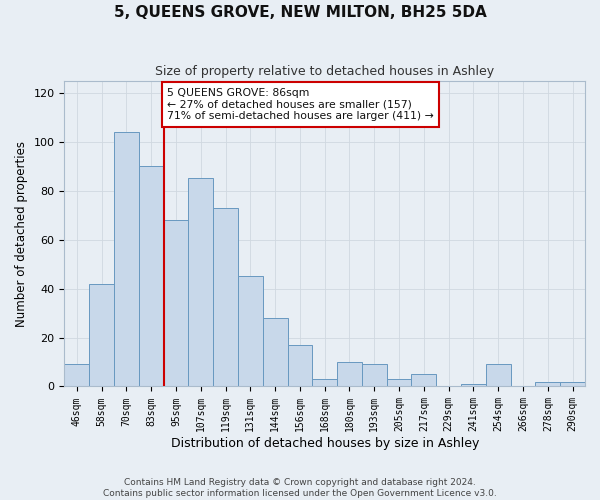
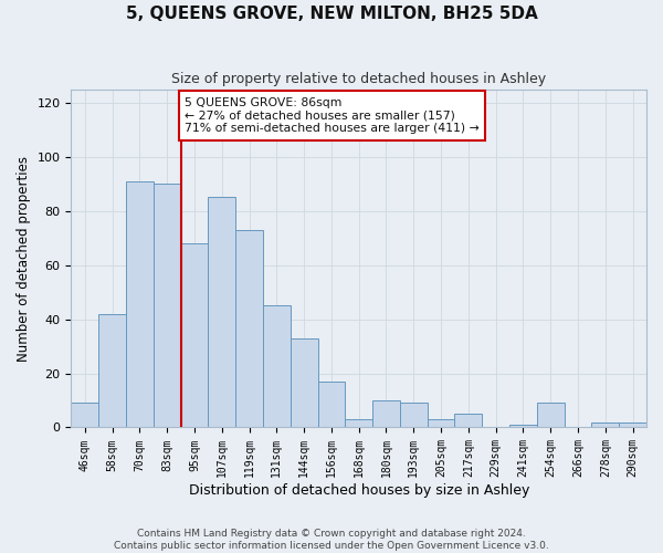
70sqm: 104 -> 91
144sqm: 28 -> 33
